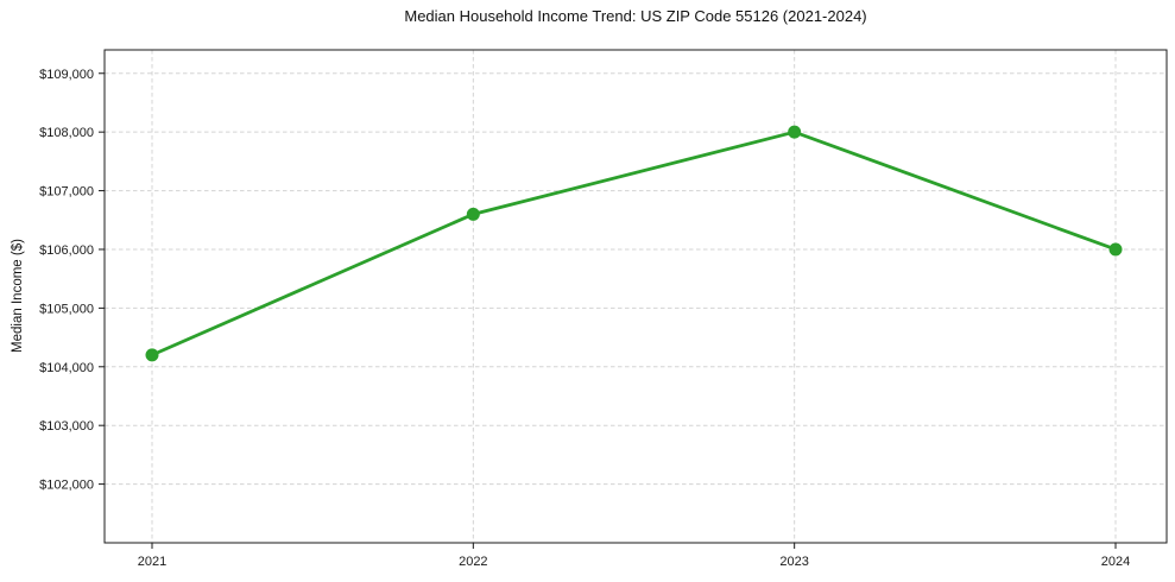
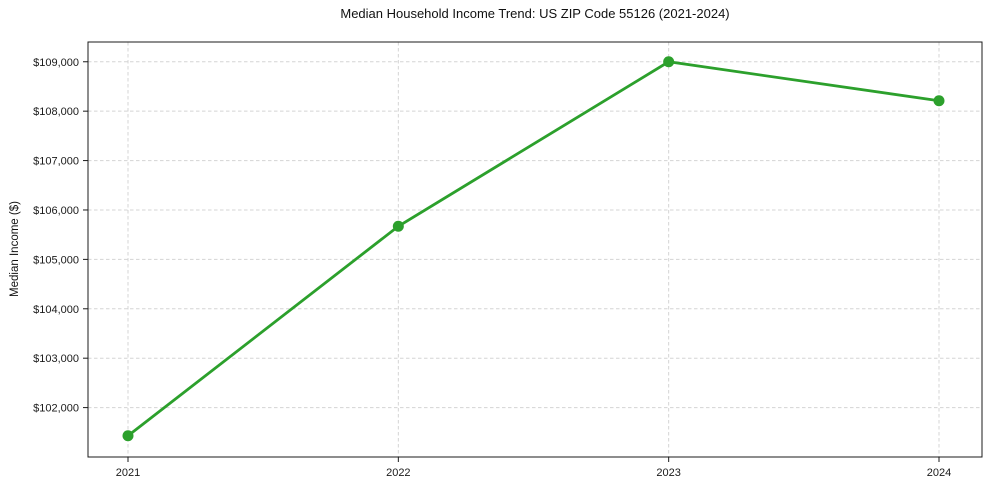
2021: $104200 -> $101400
2022: $106600 -> $105700
2023: $108000 -> $109000
2024: $106000 -> $108200
